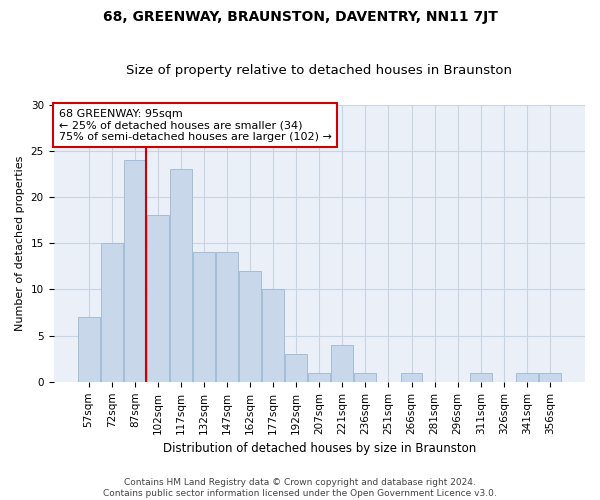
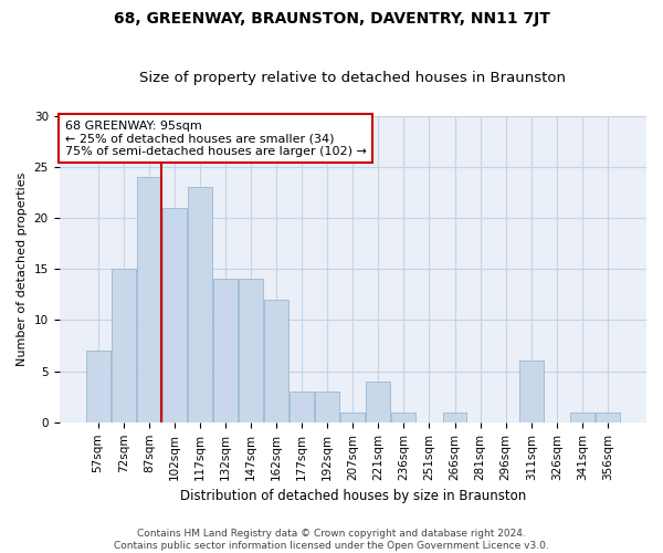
102sqm: 18 -> 21
177sqm: 10 -> 3
311sqm: 1 -> 6
